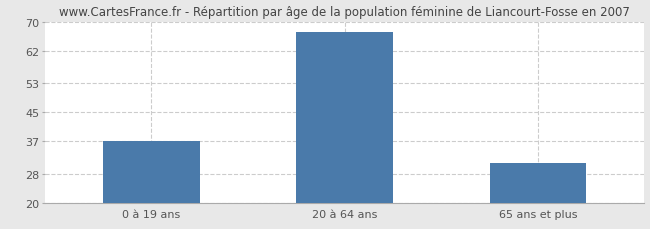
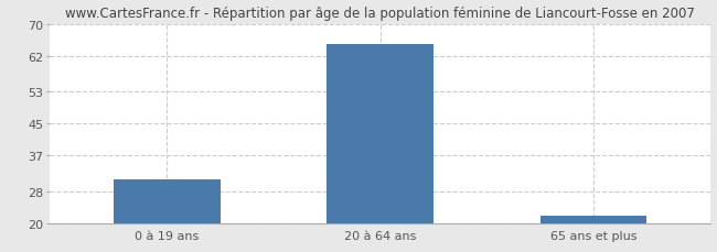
0 à 19 ans: 37 -> 31
20 à 64 ans: 67 -> 65
65 ans et plus: 31 -> 22
